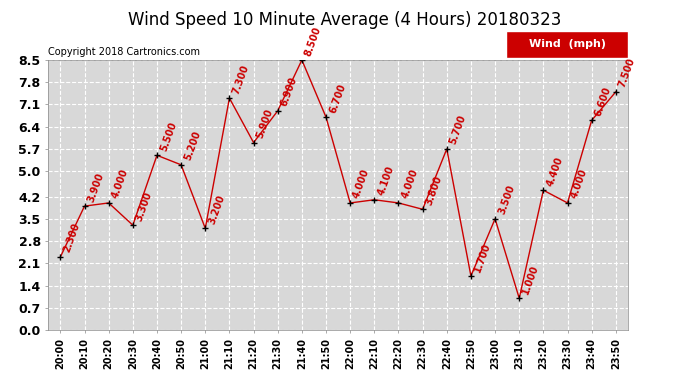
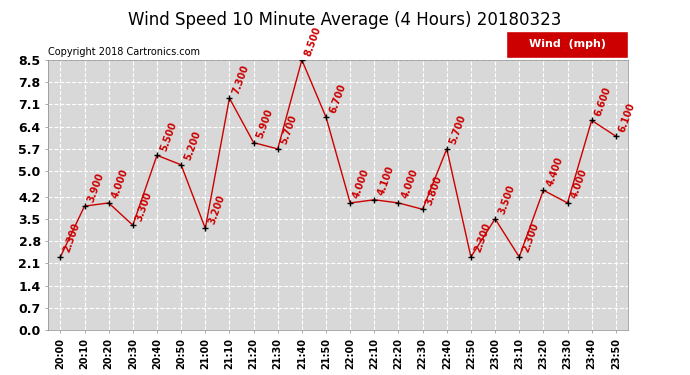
21:30: 6.900 -> 5.700
22:50: 1.700 -> 2.300
23:10: 1.000 -> 2.300
23:50: 7.500 -> 6.100
